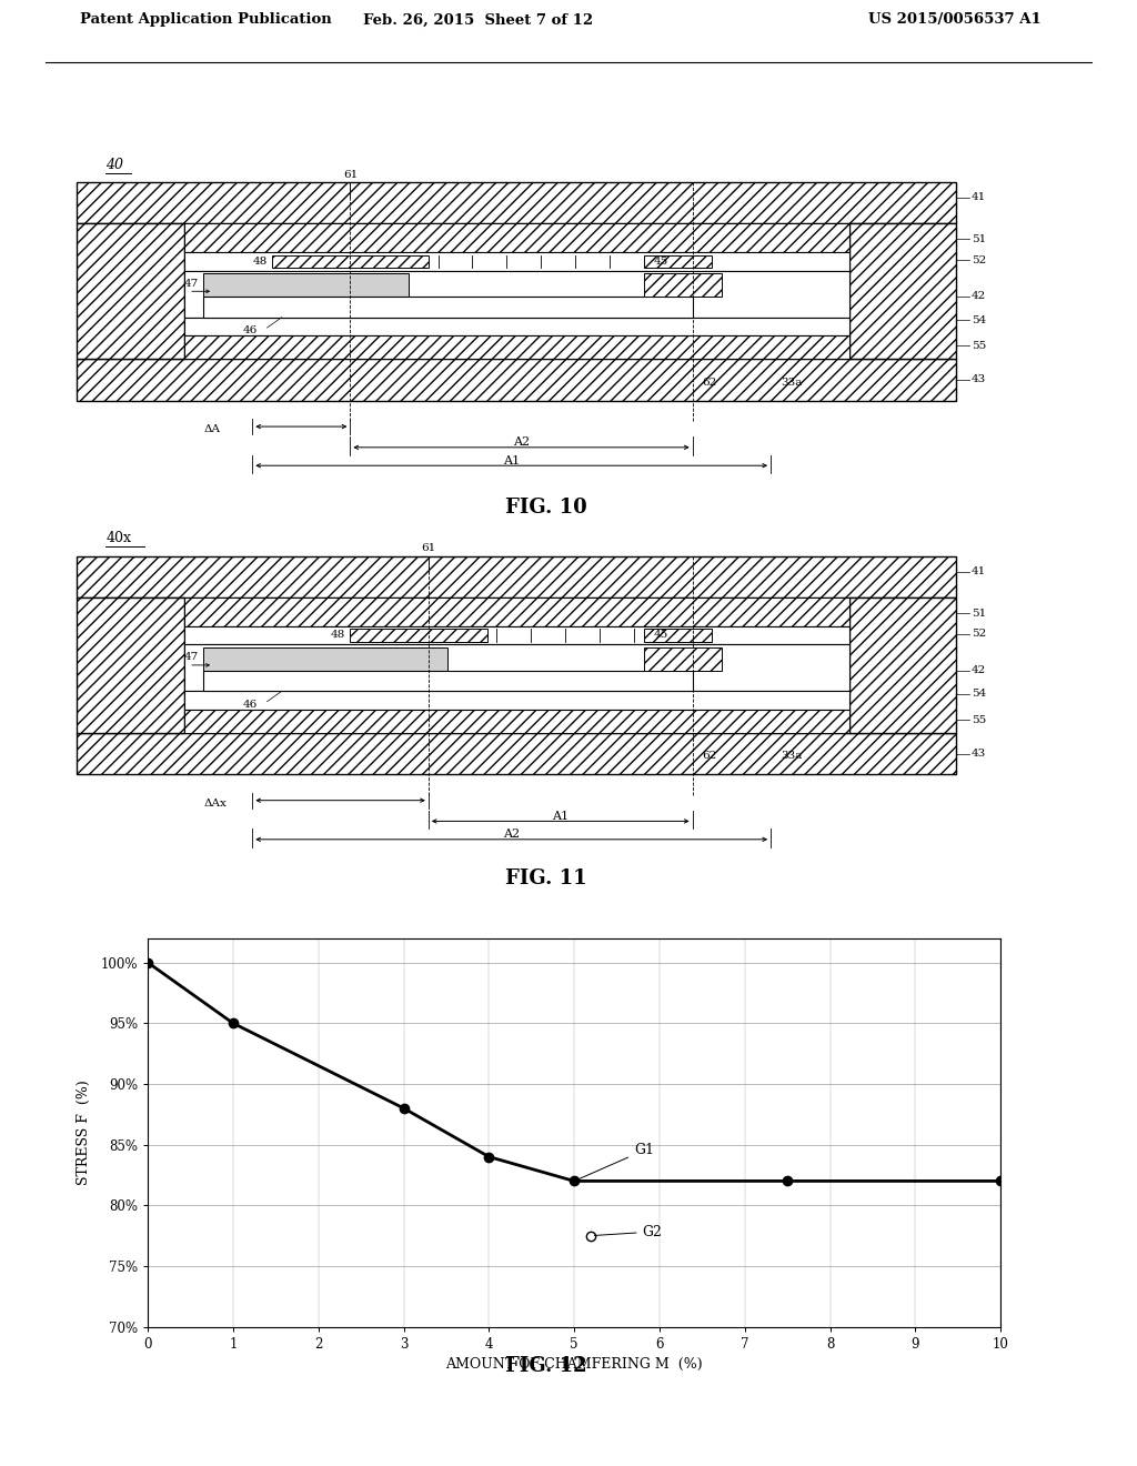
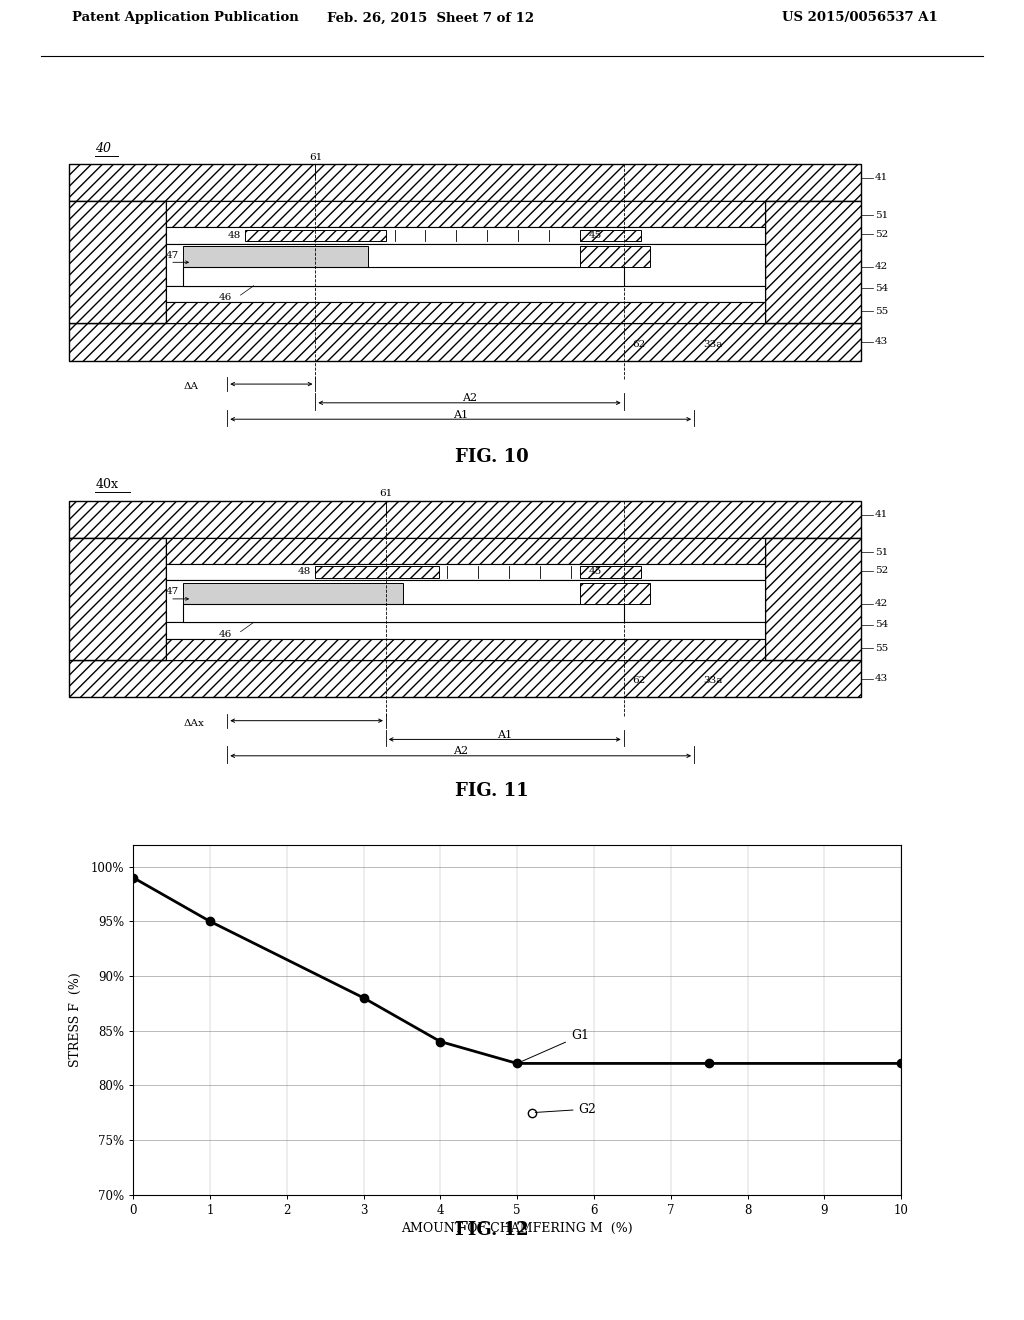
0: 100% -> 99%
